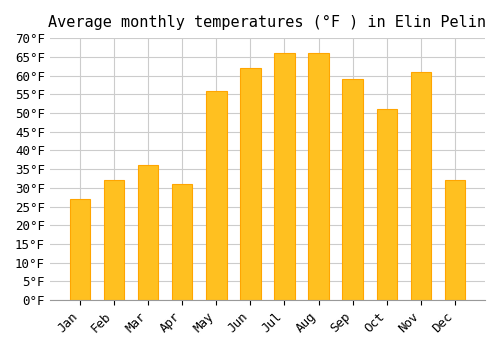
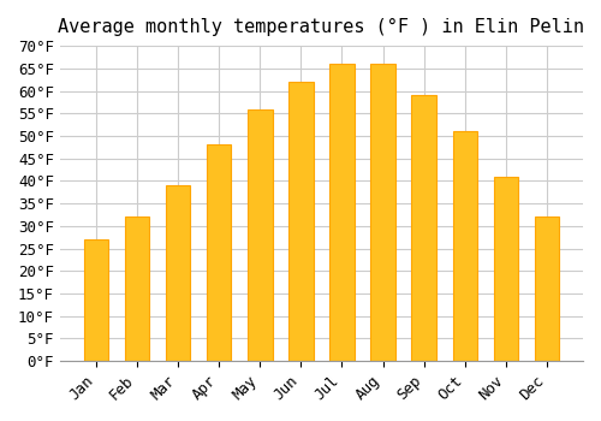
Mar: 36°F -> 39°F
Apr: 31°F -> 48°F
Nov: 61°F -> 41°F
